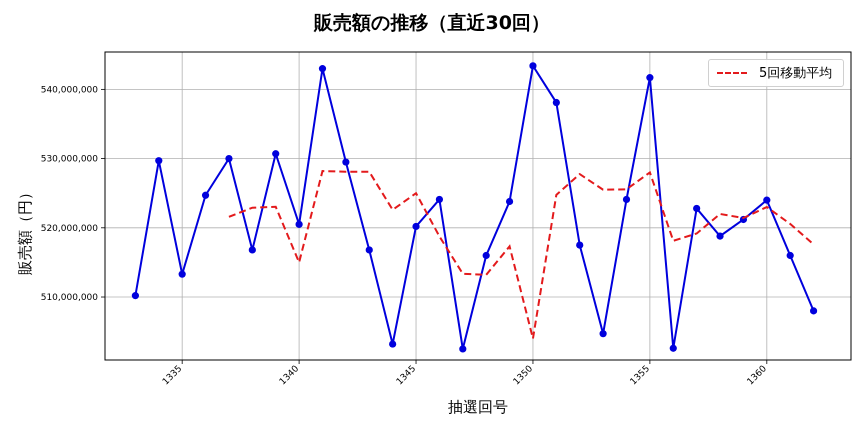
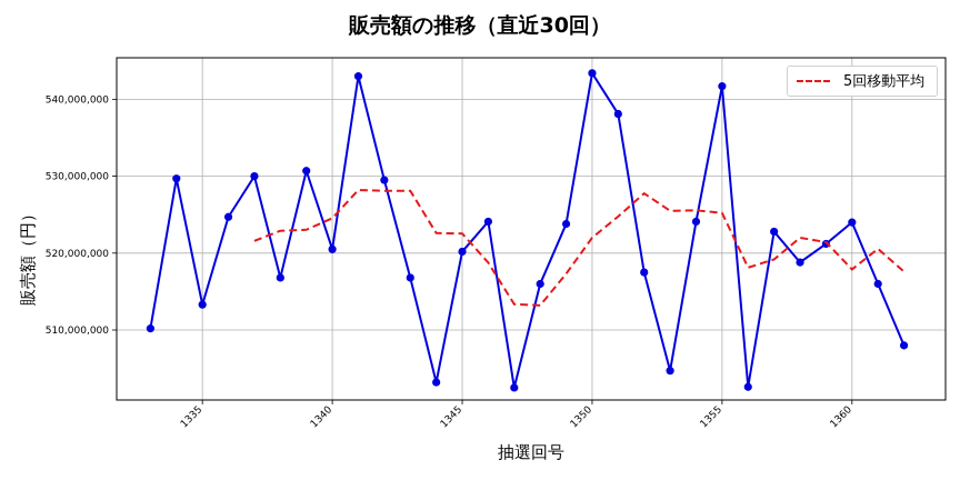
5回移動平均/1340: 515000000 -> 525000000
5回移動平均/1345: 525000000 -> 523000000
5回移動平均/1350: 504000000 -> 522000000
5回移動平均/1355: 528000000 -> 525000000
5回移動平均/1360: 523000000 -> 518000000
